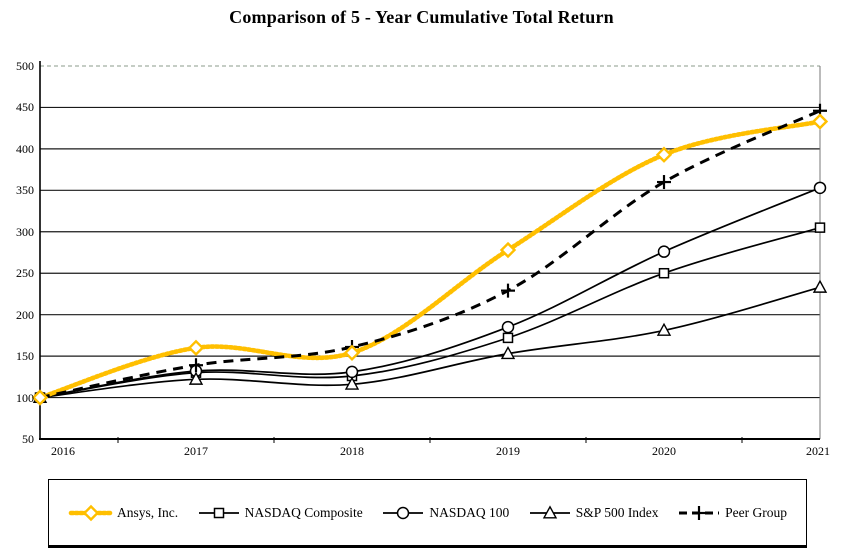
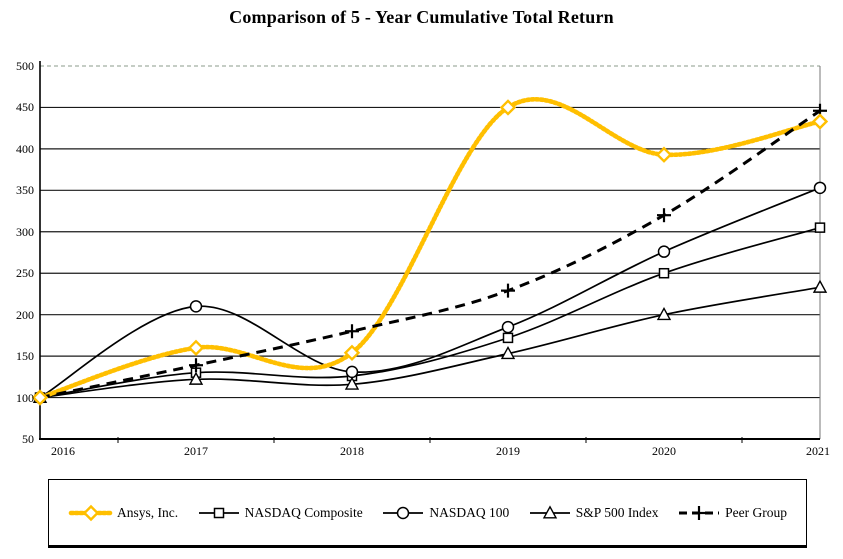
NASDAQ 100/2017: 130 -> 210
Peer Group/2018: 160 -> 180
Ansys, Inc./2019: 280 -> 450
S&P 500 Index/2020: 180 -> 200
Peer Group/2020: 360 -> 320
